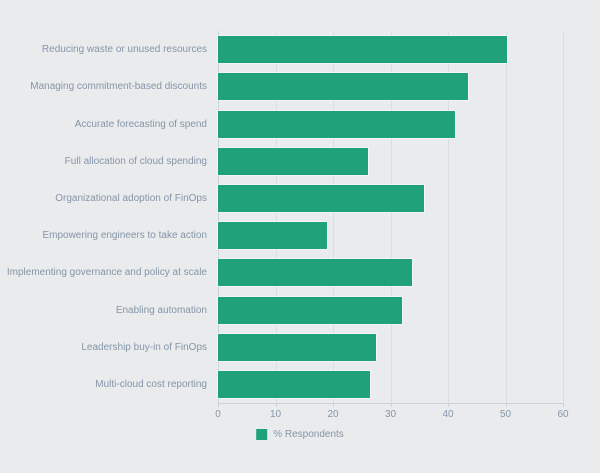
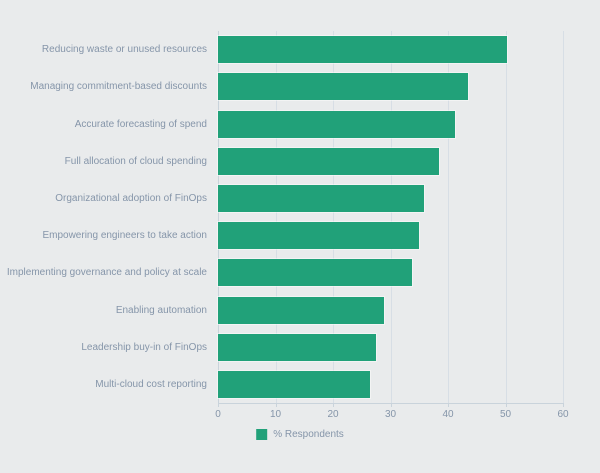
Full allocation of cloud spending: 26 -> 38
Empowering engineers to take action: 19 -> 35
Enabling automation: 32 -> 29
